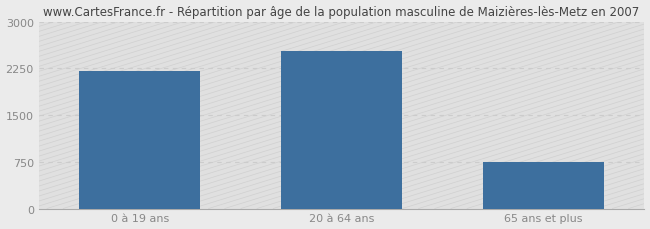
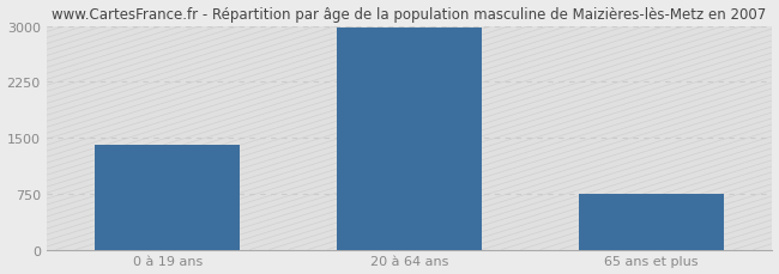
0 à 19 ans: 2200 -> 1400
20 à 64 ans: 2520 -> 2980
